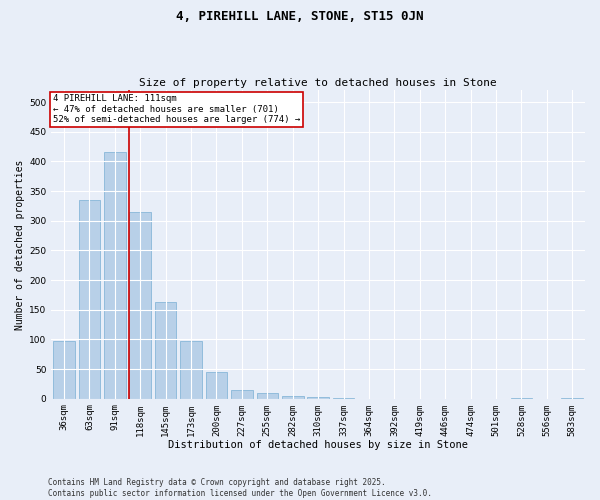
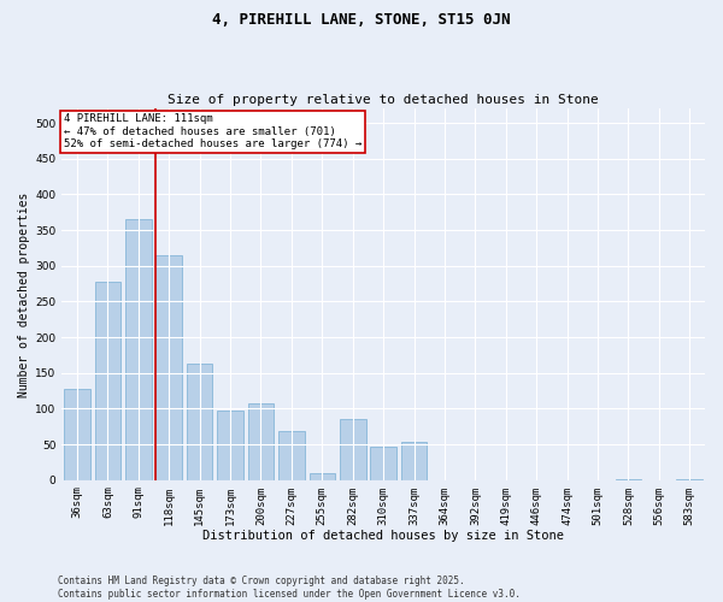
36sqm: 97 -> 128
63sqm: 335 -> 278
91sqm: 415 -> 366
200sqm: 45 -> 108
227sqm: 15 -> 68
282sqm: 5 -> 86
310sqm: 3 -> 46
337sqm: 2 -> 54
